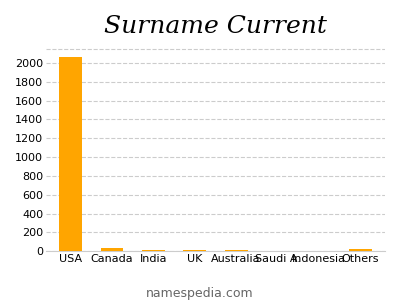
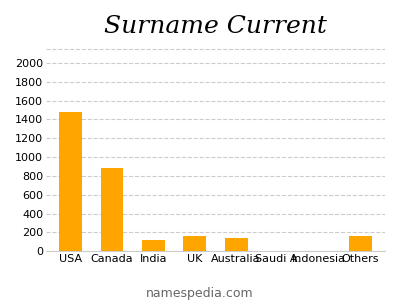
USA: 2070 -> 1480
Canada: 40 -> 880
India: 20 -> 120
UK: 20 -> 160
Australia: 10 -> 140
Others: 20 -> 160
